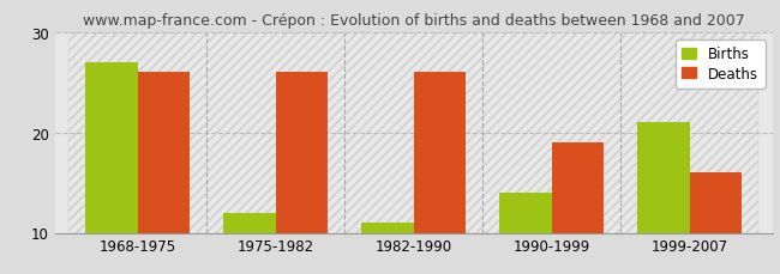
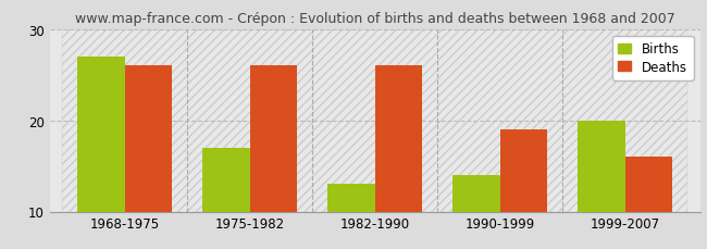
Births/1975-1982: 12 -> 17
Births/1982-1990: 11 -> 13
Births/1999-2007: 21 -> 20
